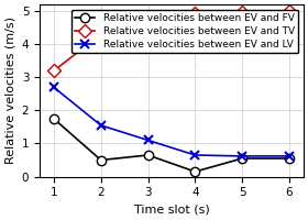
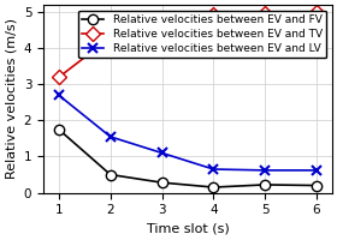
Relative velocities between EV and FV/3: 0.65 -> 0.28
Relative velocities between EV and FV/5: 0.55 -> 0.22
Relative velocities between EV and FV/6: 0.55 -> 0.20
